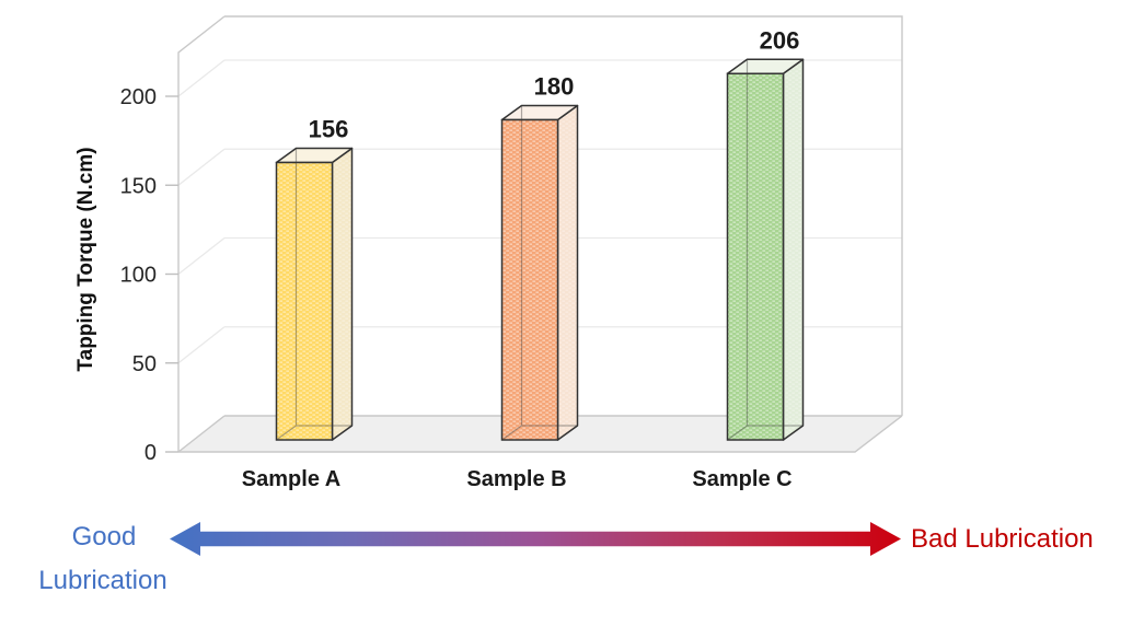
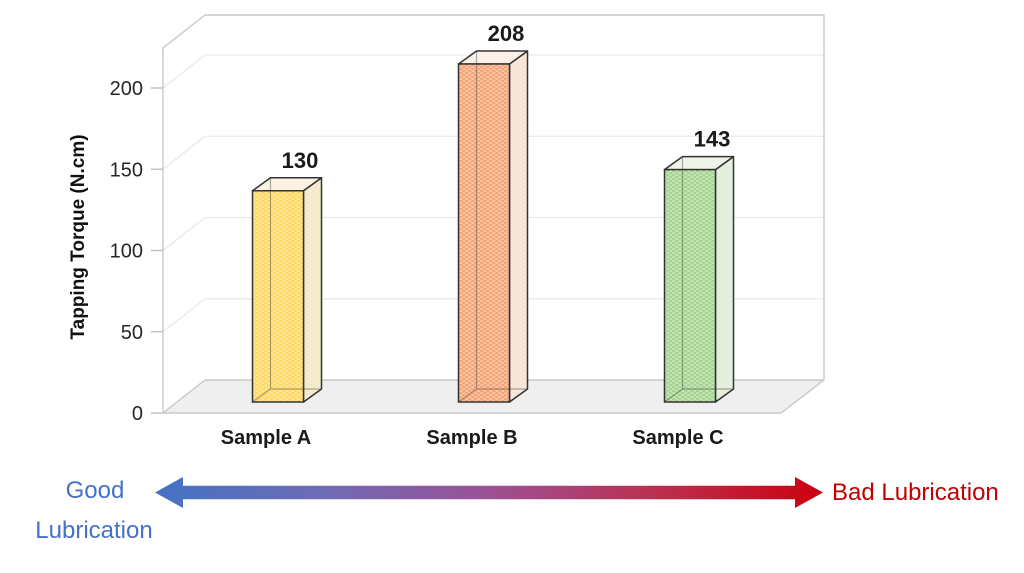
Sample A: 156 -> 130
Sample B: 180 -> 208
Sample C: 206 -> 143
